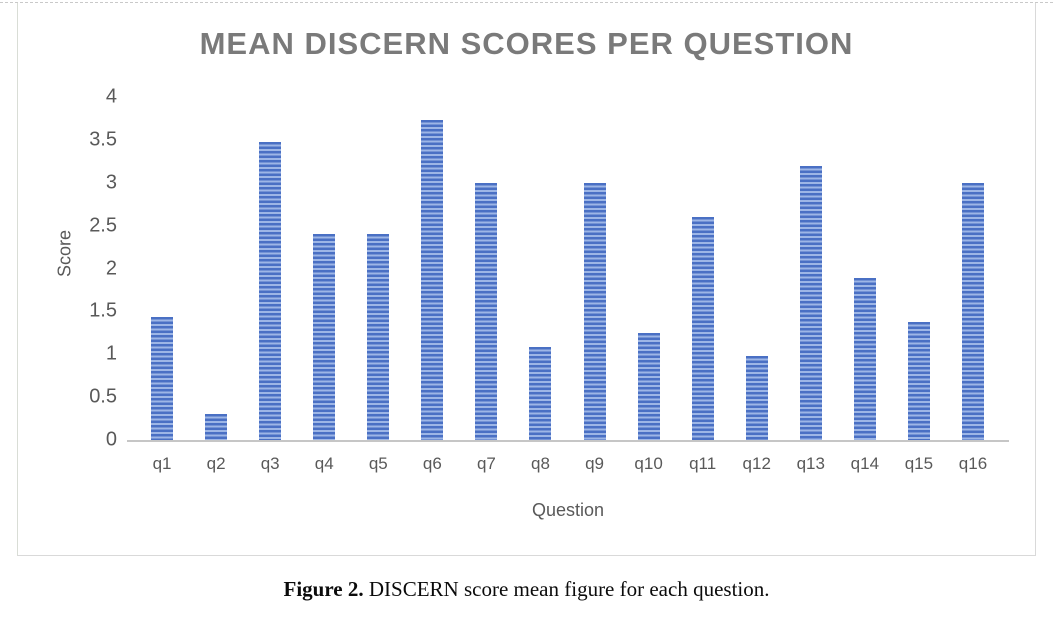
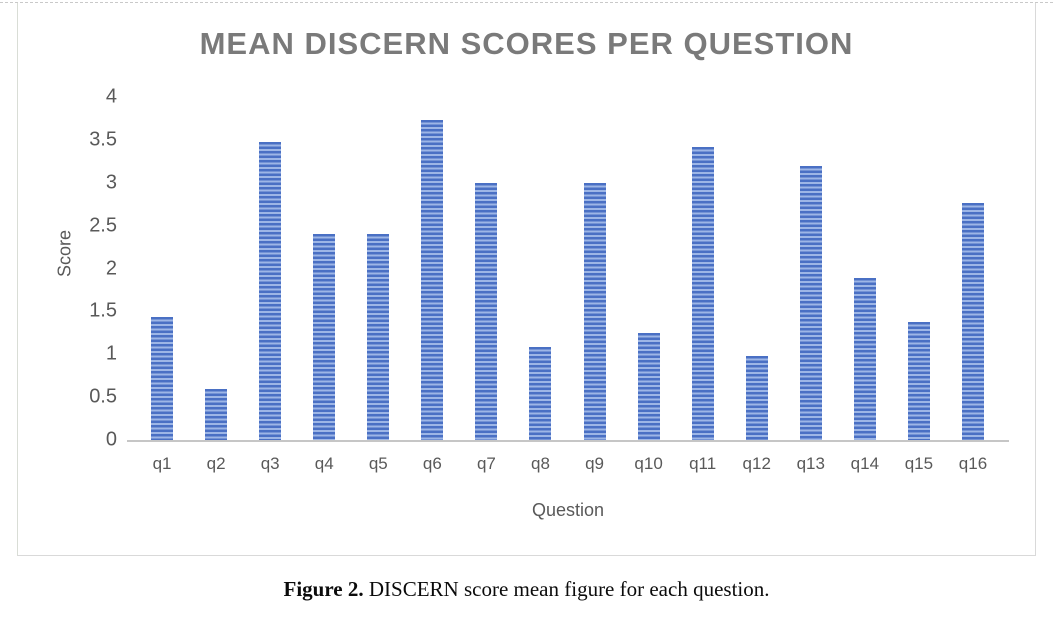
q2: 0.3 -> 0.6
q11: 2.6 -> 3.4
q16: 3.0 -> 2.8
